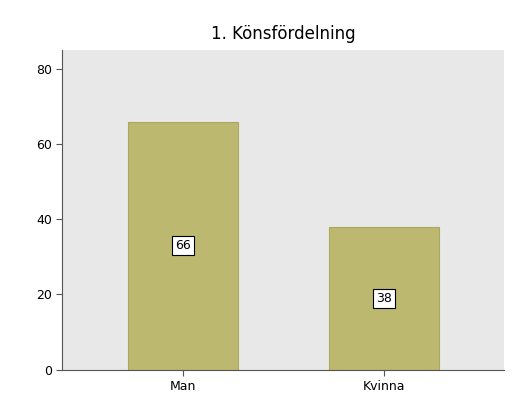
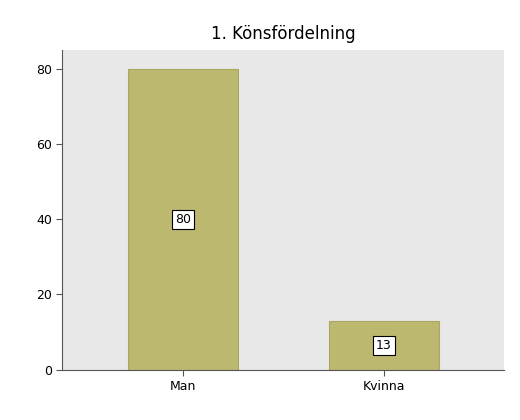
Man: 66 -> 80
Kvinna: 38 -> 13
